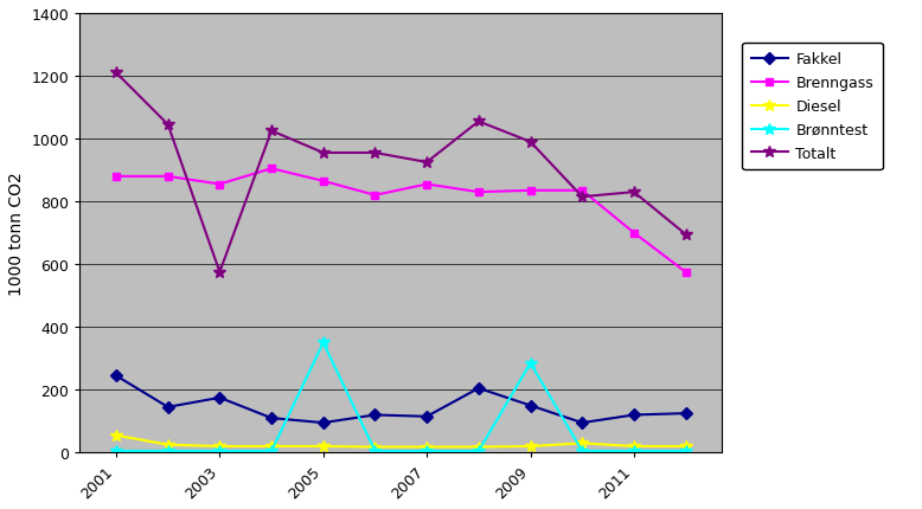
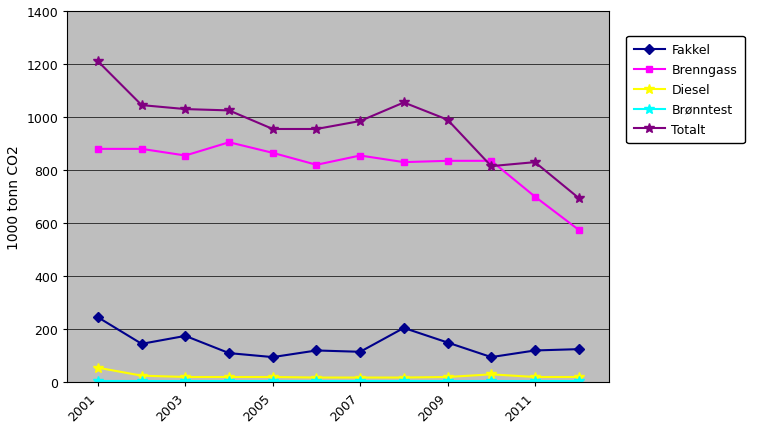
Totalt/2003: 575 -> 1030
Brønntest/2005: 350 -> 5
Totalt/2007: 925 -> 985
Brønntest/2009: 285 -> 5
